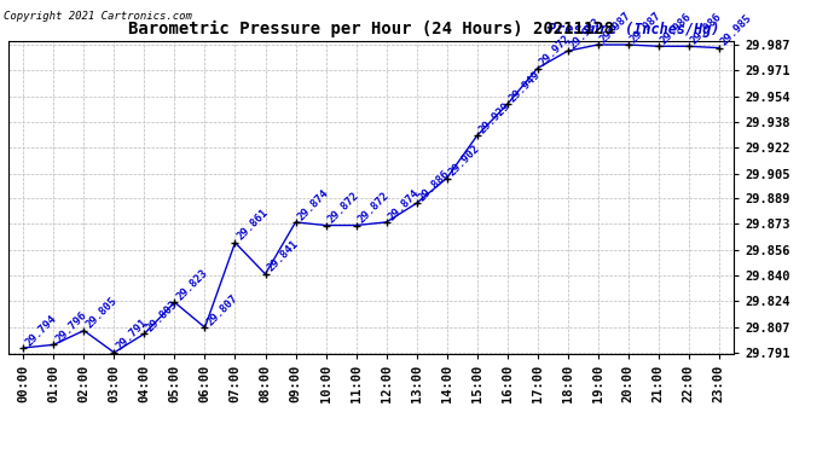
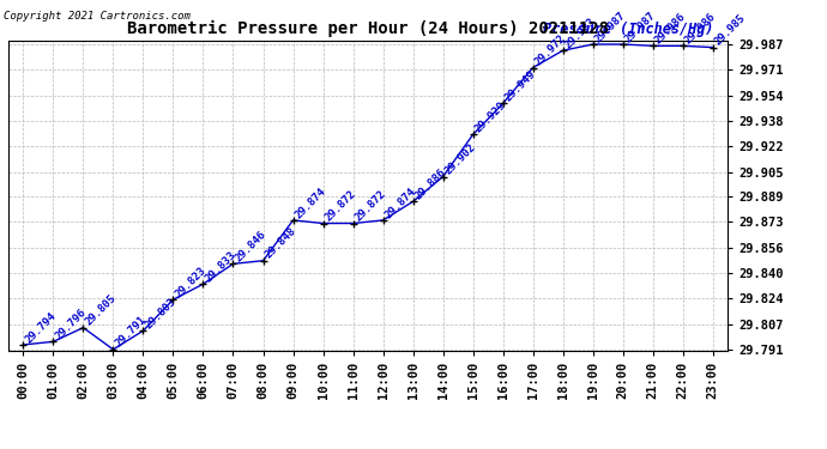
06:00: 29.807 -> 29.833
07:00: 29.861 -> 29.846
08:00: 29.841 -> 29.848
